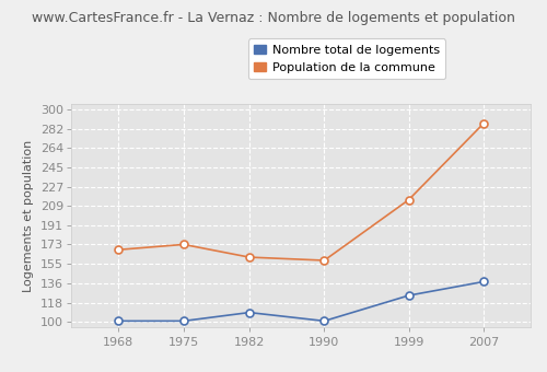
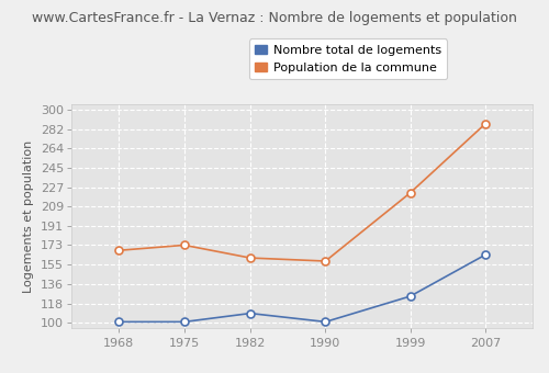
Population de la commune/1999: 215 -> 222
Nombre total de logements/2007: 138 -> 164
